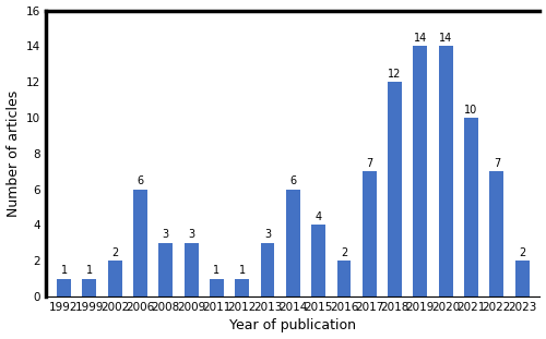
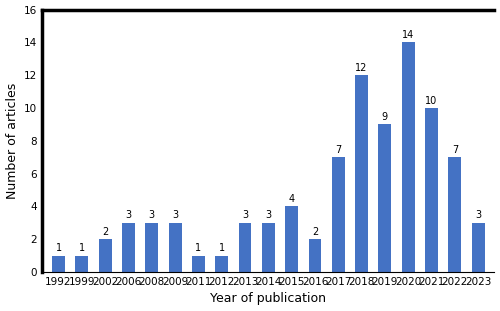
2006: 6 -> 3
2014: 6 -> 3
2019: 14 -> 9
2023: 2 -> 3
